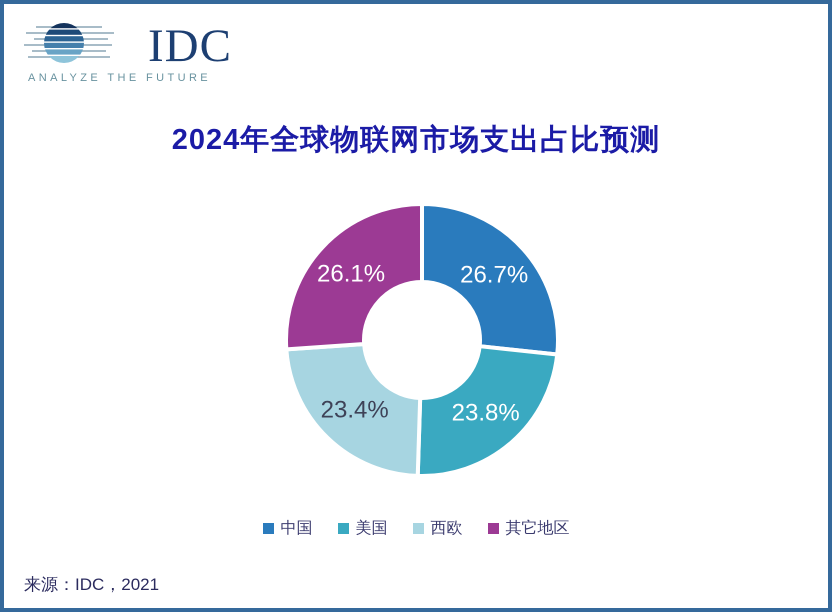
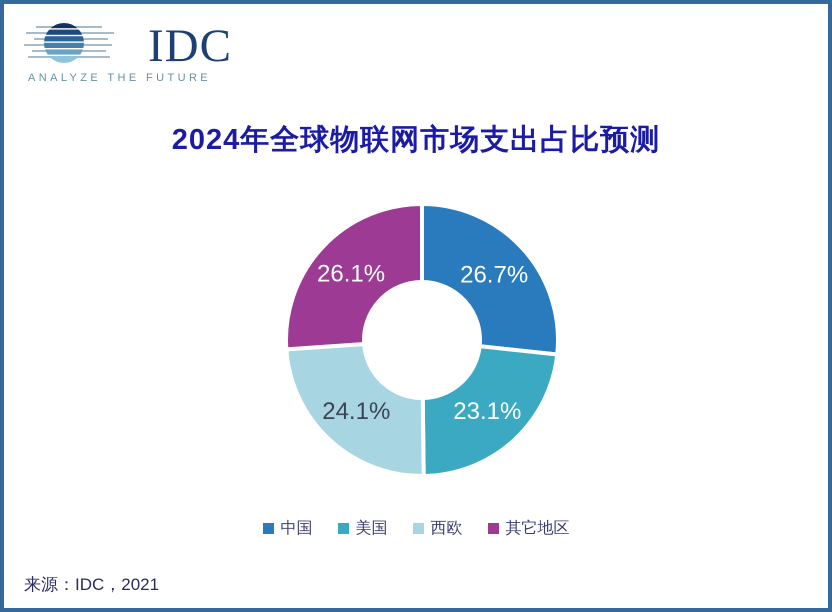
美国: 23.8% -> 23.1%
西欧: 23.4% -> 24.1%
